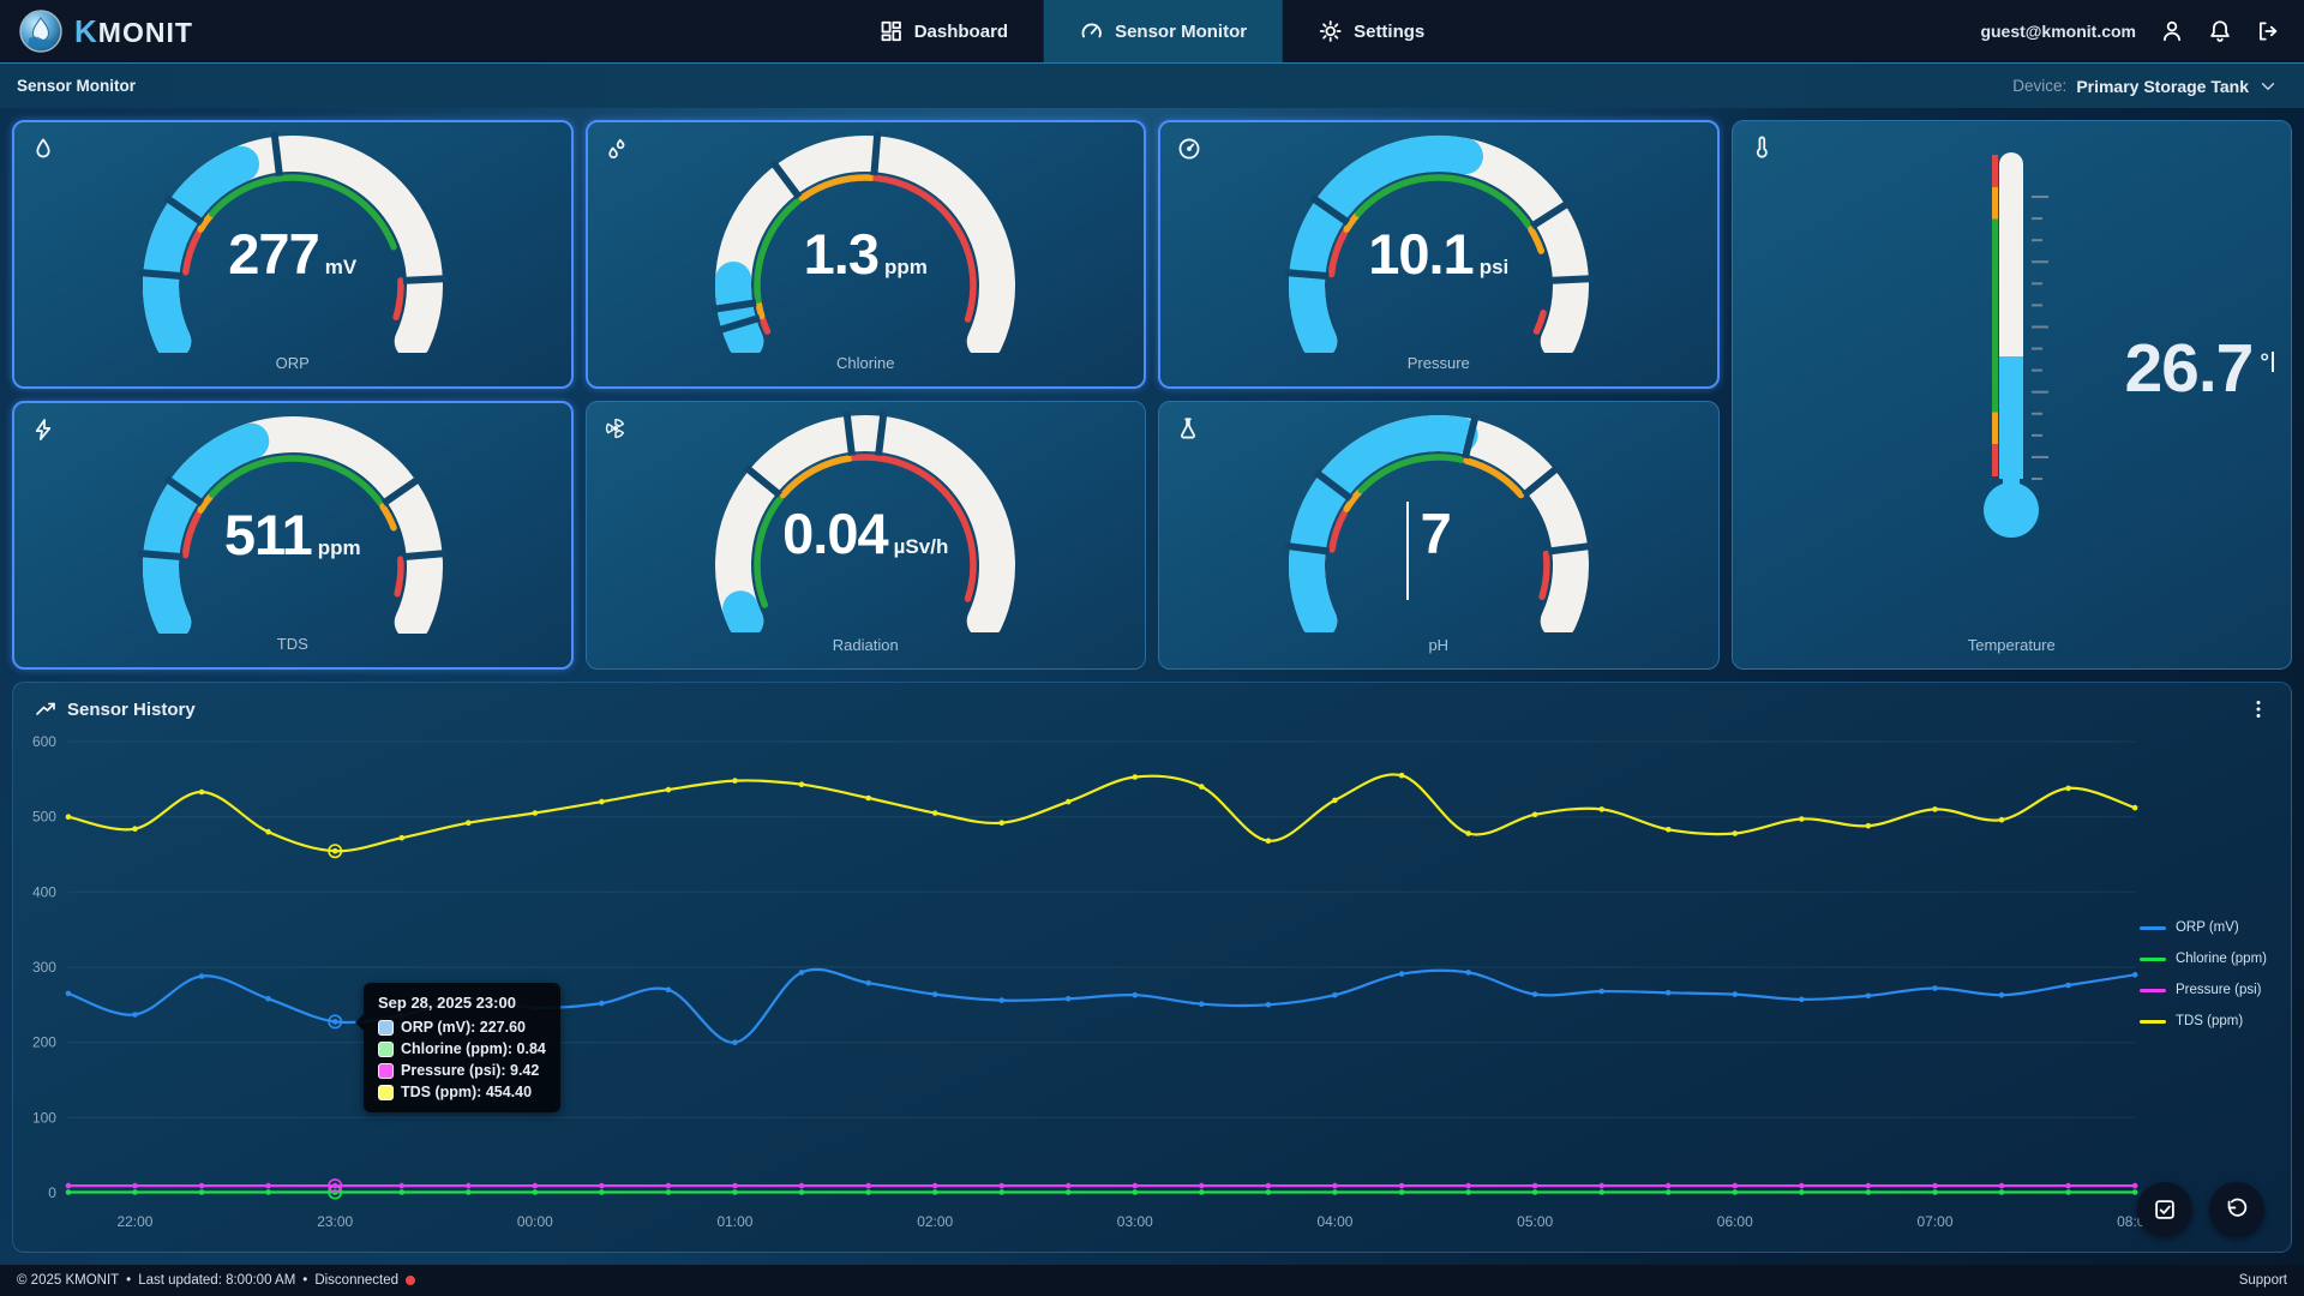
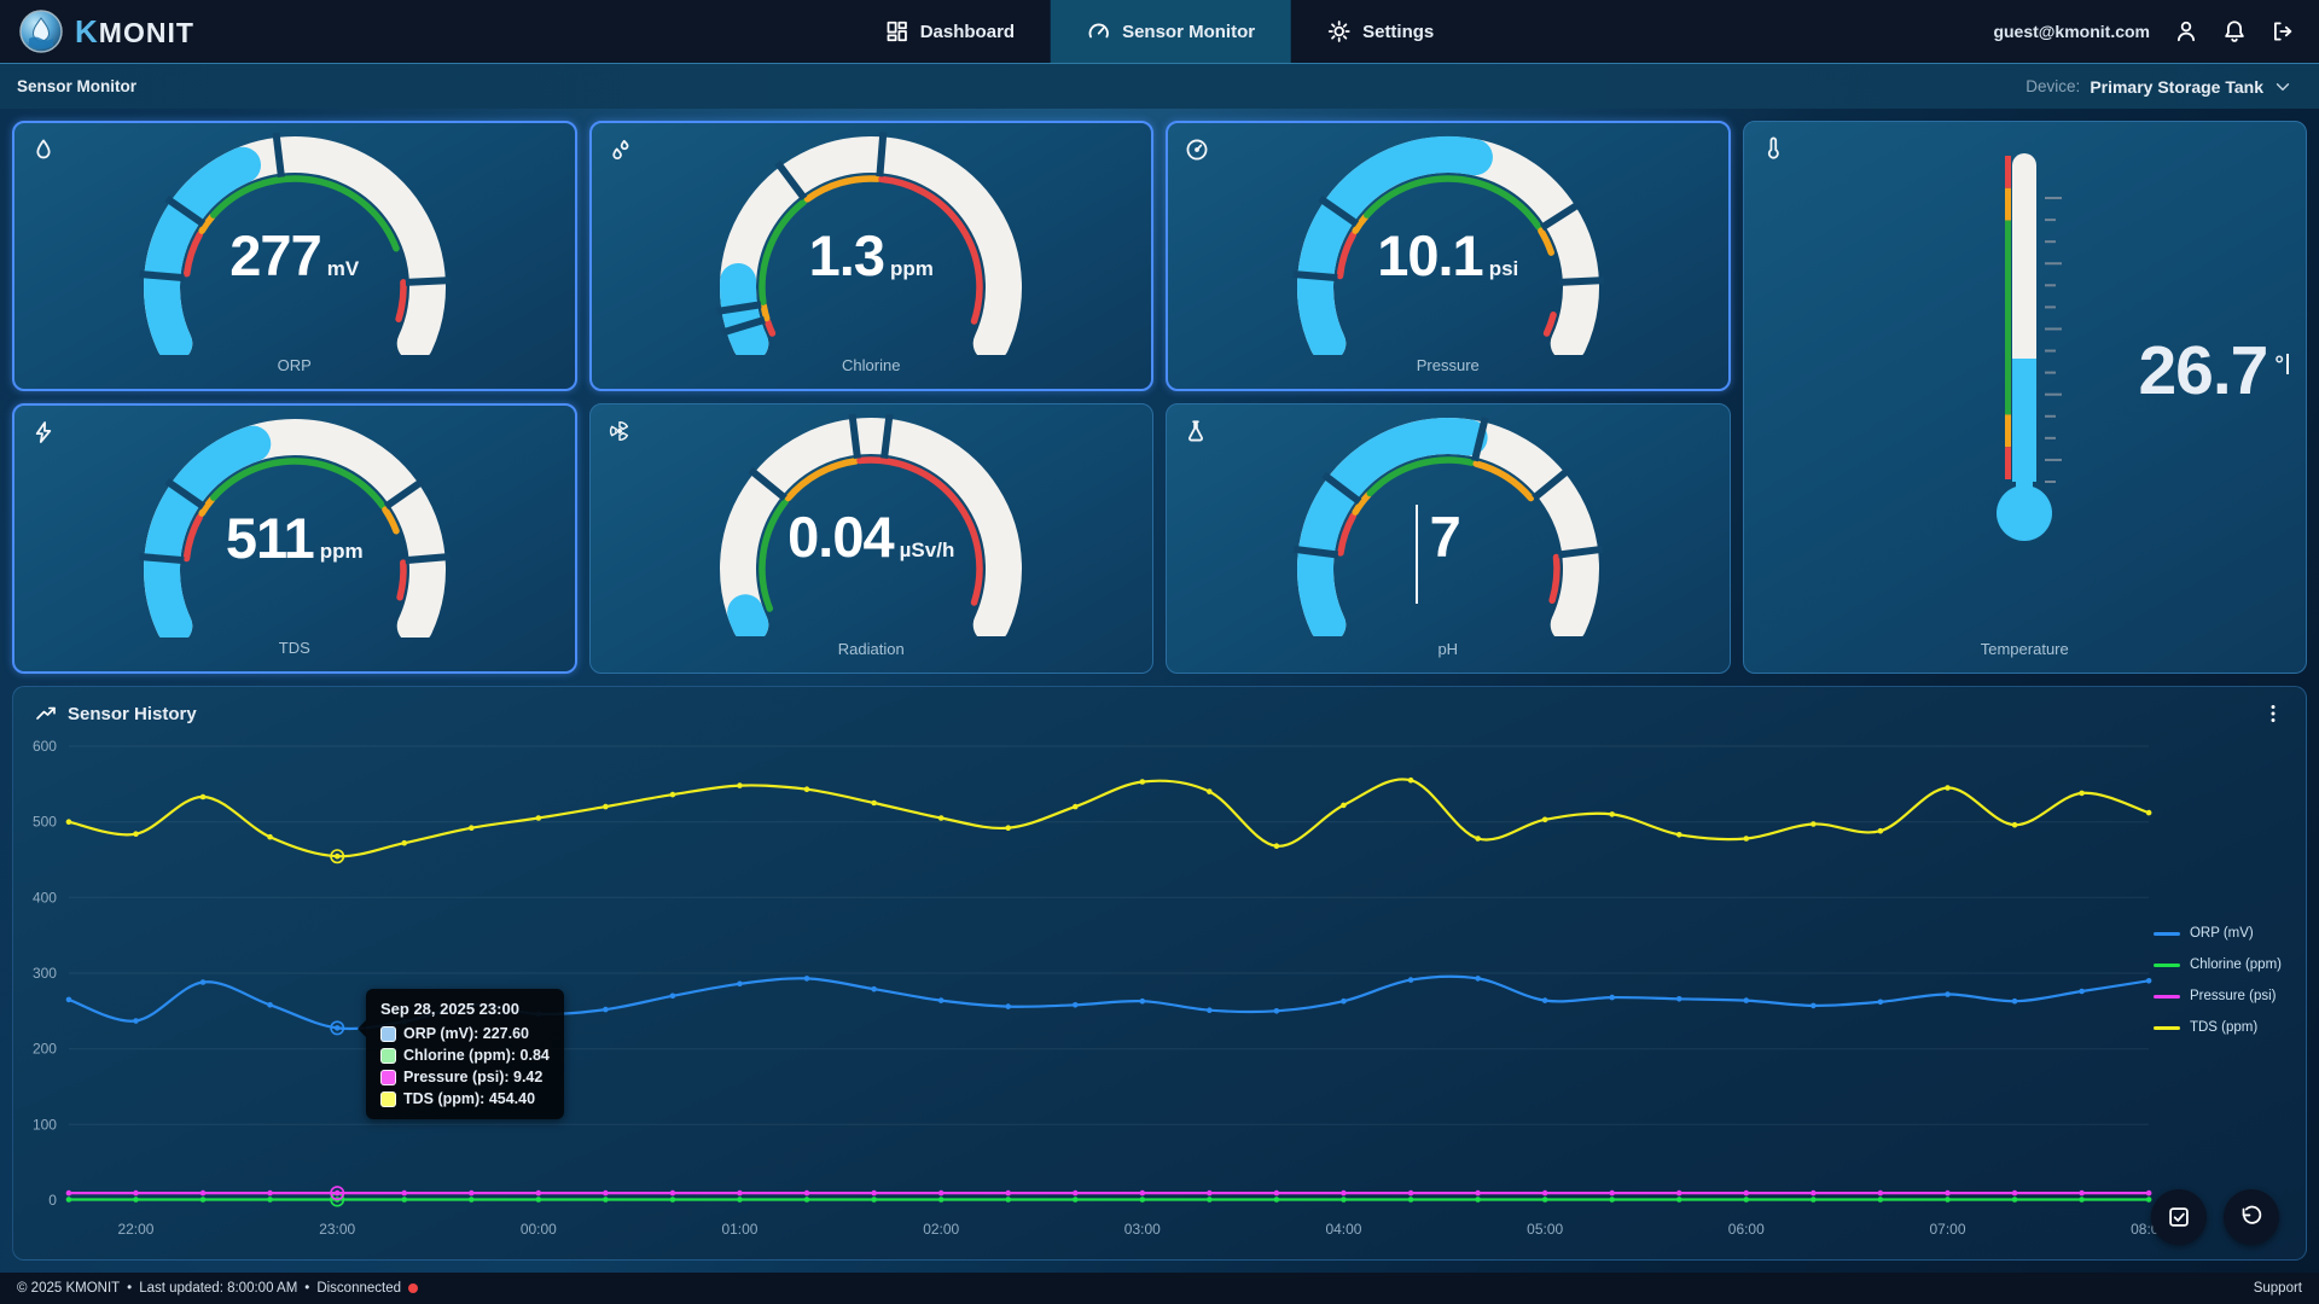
ORP (mV)/01:00: 200 -> 290
TDS (ppm)/07:00: 510 -> 540
